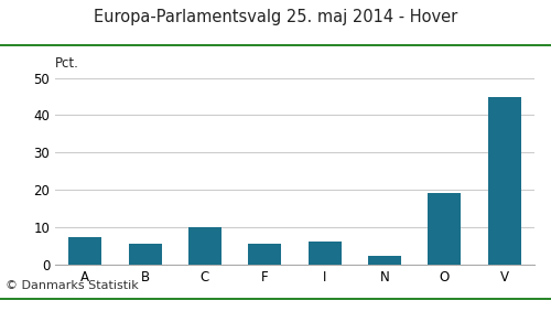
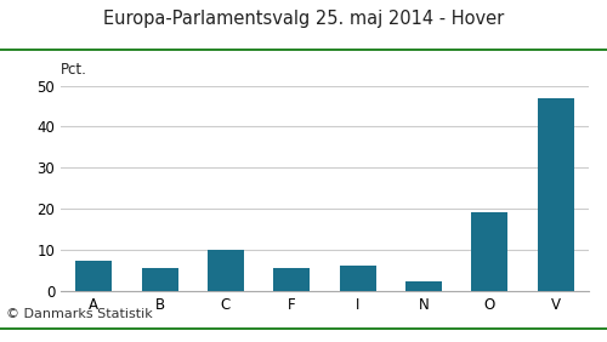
V: 44.8 -> 47.0
